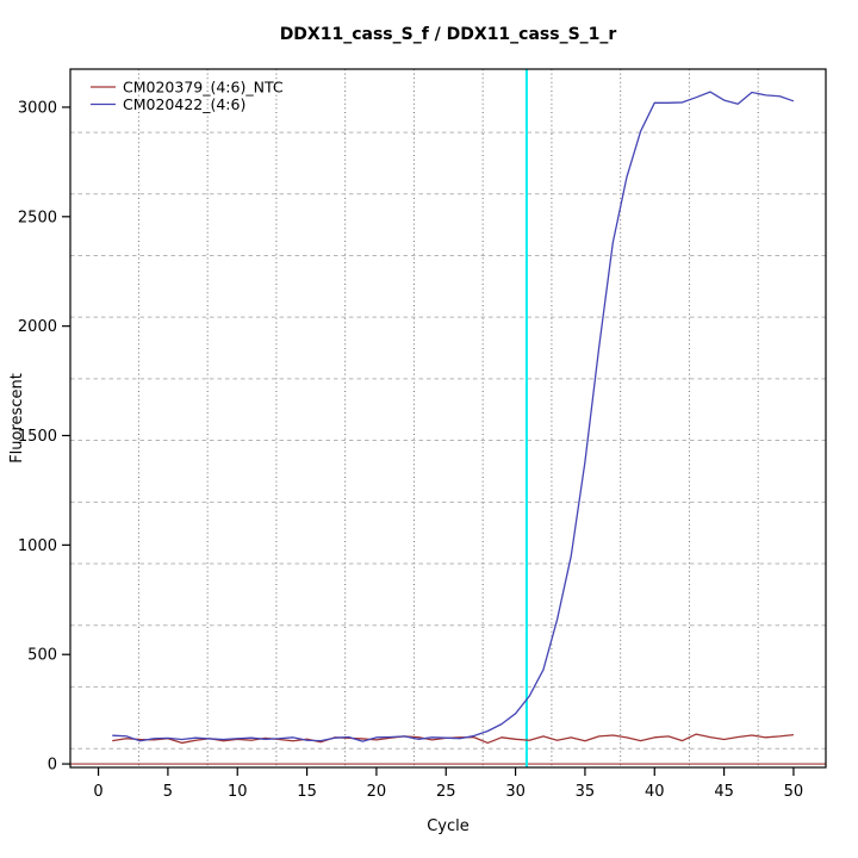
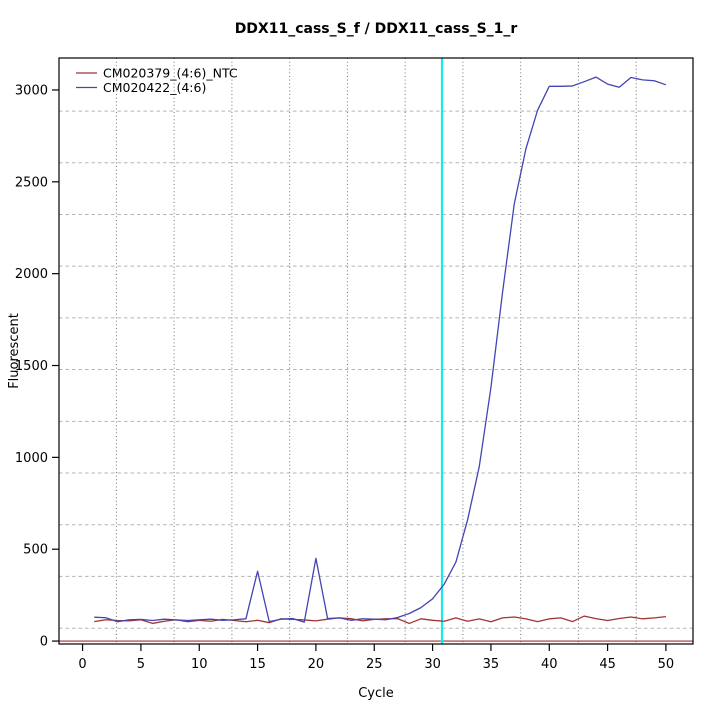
CM020422_(4:6)/15: 110 -> 380
CM020422_(4:6)/20: 120 -> 450
